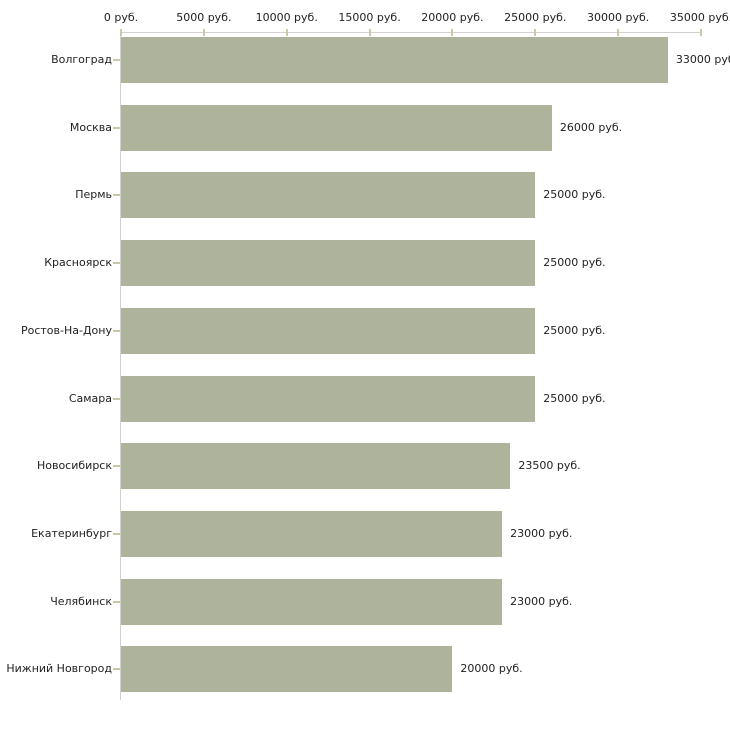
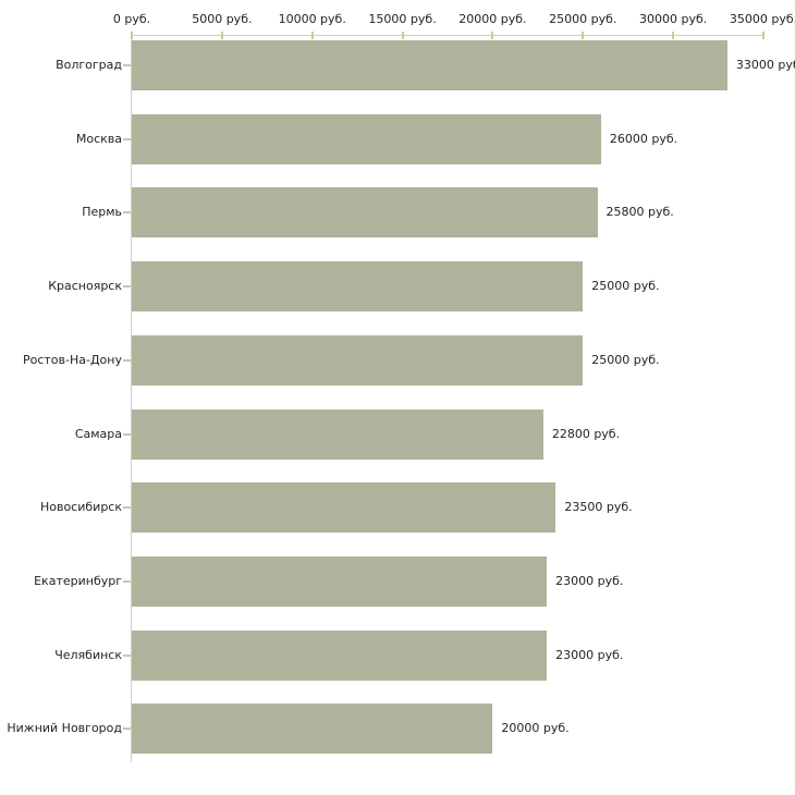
Пермь: 25000 -> 25800
Самара: 25000 -> 22800
